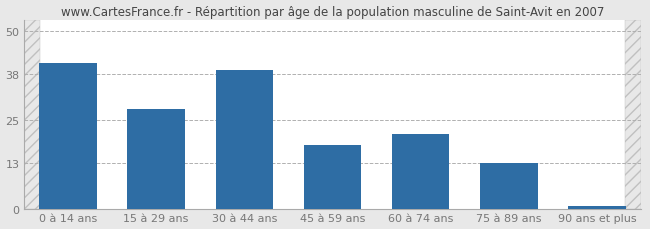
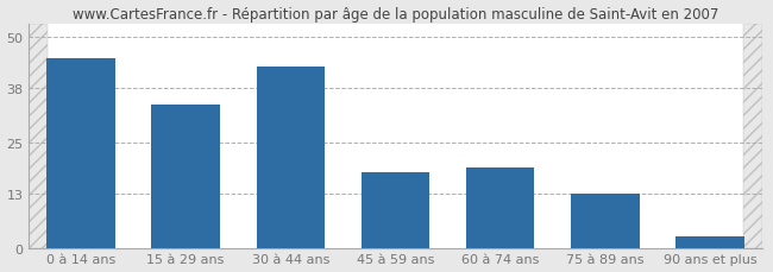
0 à 14 ans: 41 -> 45
15 à 29 ans: 28 -> 34
30 à 44 ans: 39 -> 43
60 à 74 ans: 21 -> 19
90 ans et plus: 1 -> 3
